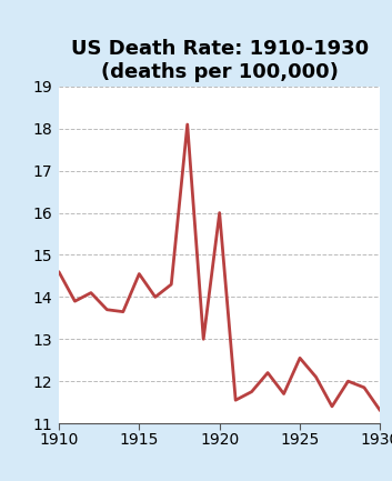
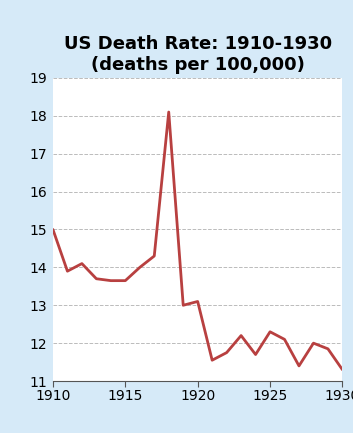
1910: 14.60 -> 15.00
1915: 14.55 -> 13.65
1920: 16.00 -> 13.10
1925: 12.55 -> 12.30
